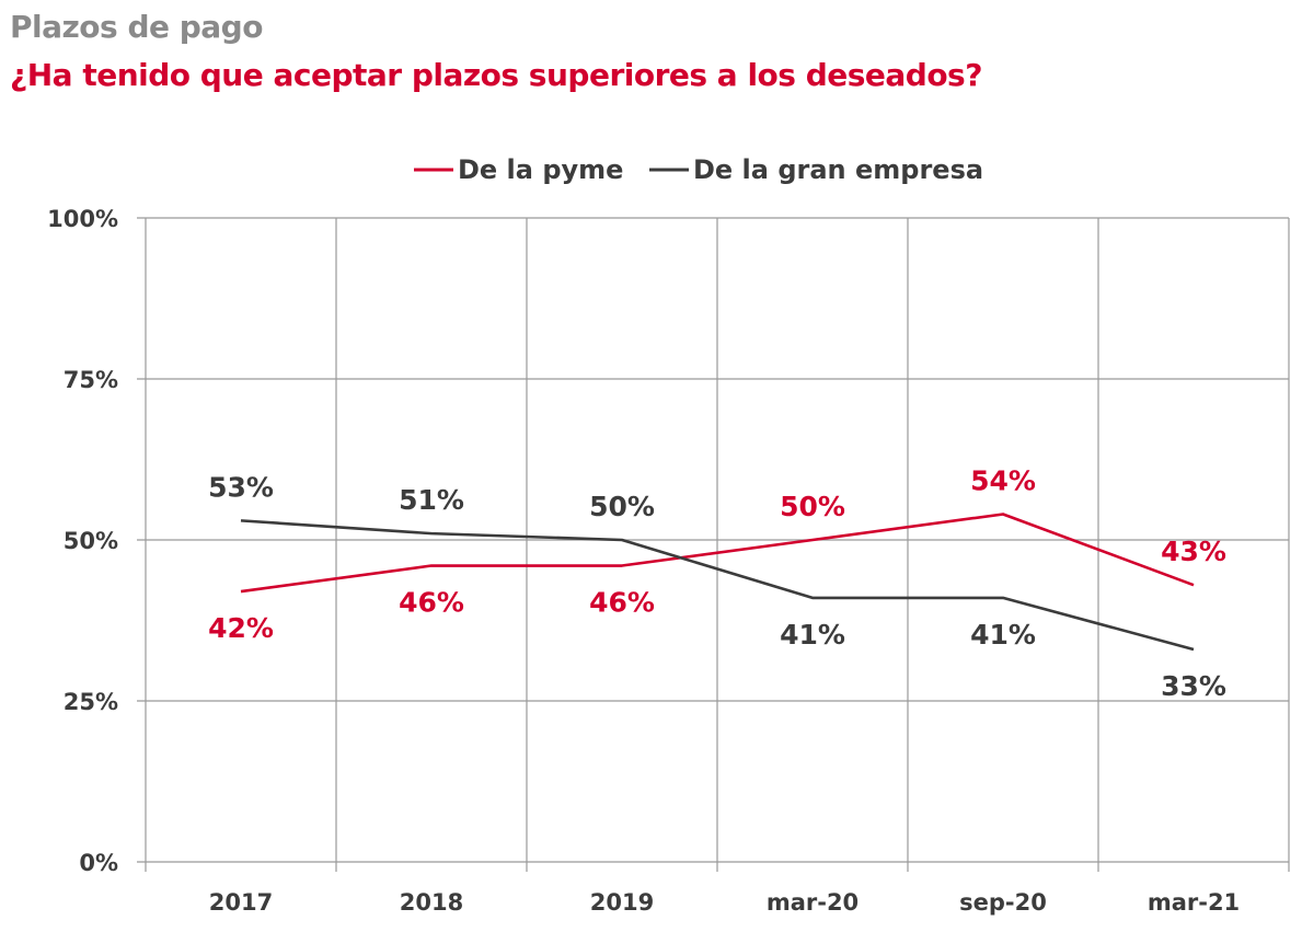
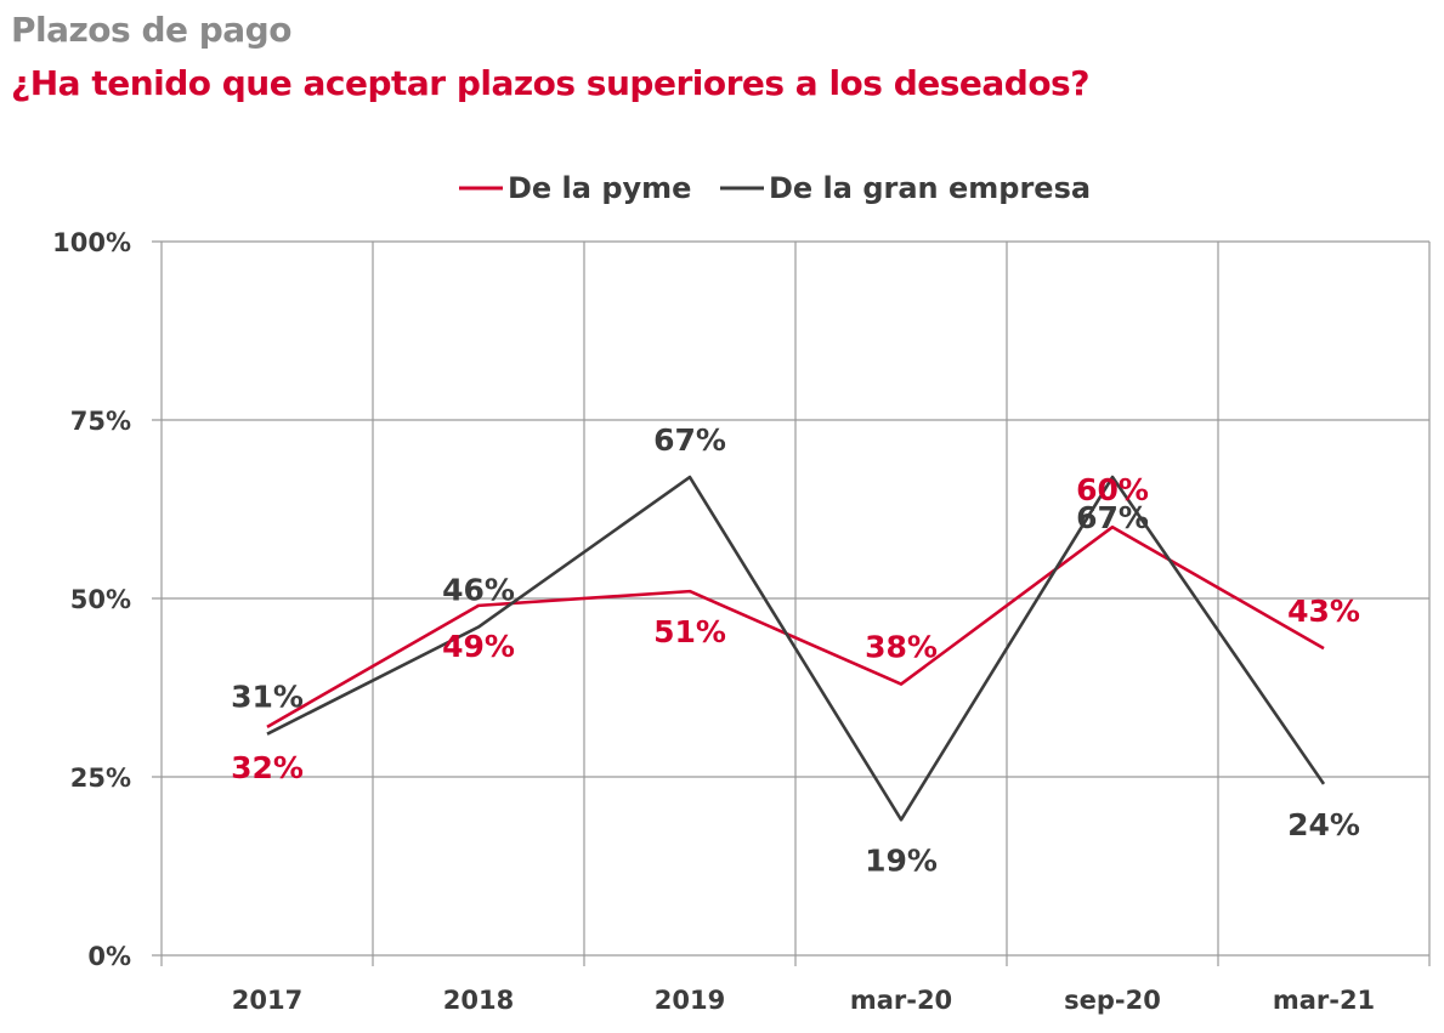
De la pyme/2017: 42% -> 32%
De la gran empresa/2017: 53% -> 31%
De la pyme/2018: 46% -> 49%
De la gran empresa/2018: 51% -> 46%
De la pyme/2019: 46% -> 51%
De la gran empresa/2019: 50% -> 67%
De la pyme/mar-20: 50% -> 38%
De la gran empresa/mar-20: 41% -> 19%
De la pyme/sep-20: 54% -> 60%
De la gran empresa/sep-20: 41% -> 67%
De la gran empresa/mar-21: 33% -> 24%
